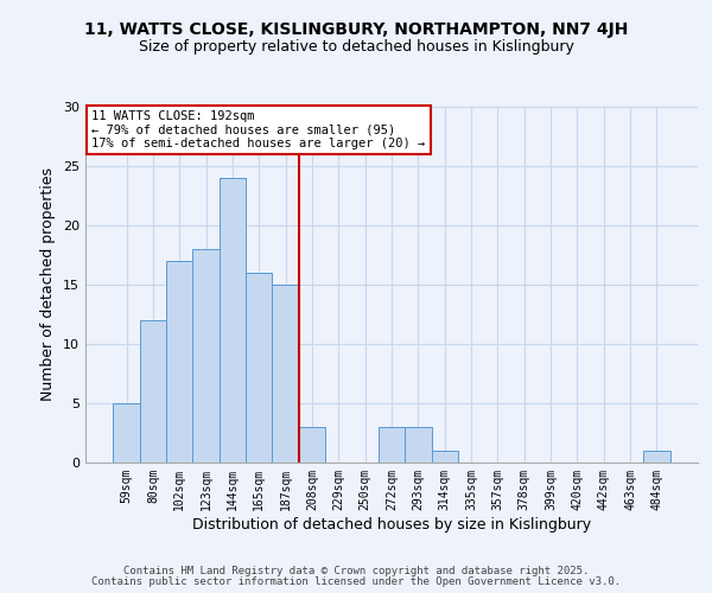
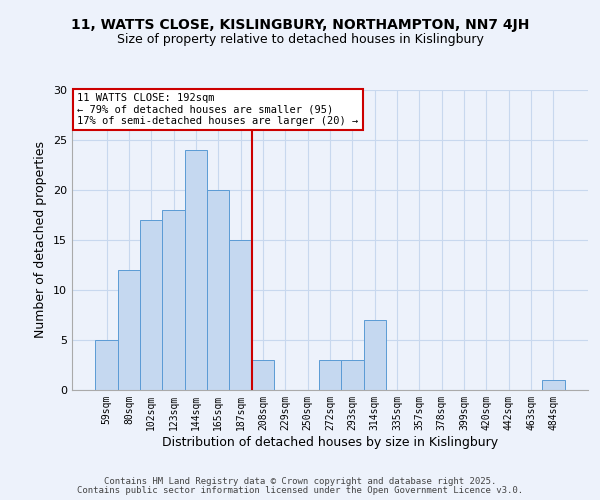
165sqm: 16 -> 20
314sqm: 1 -> 7
